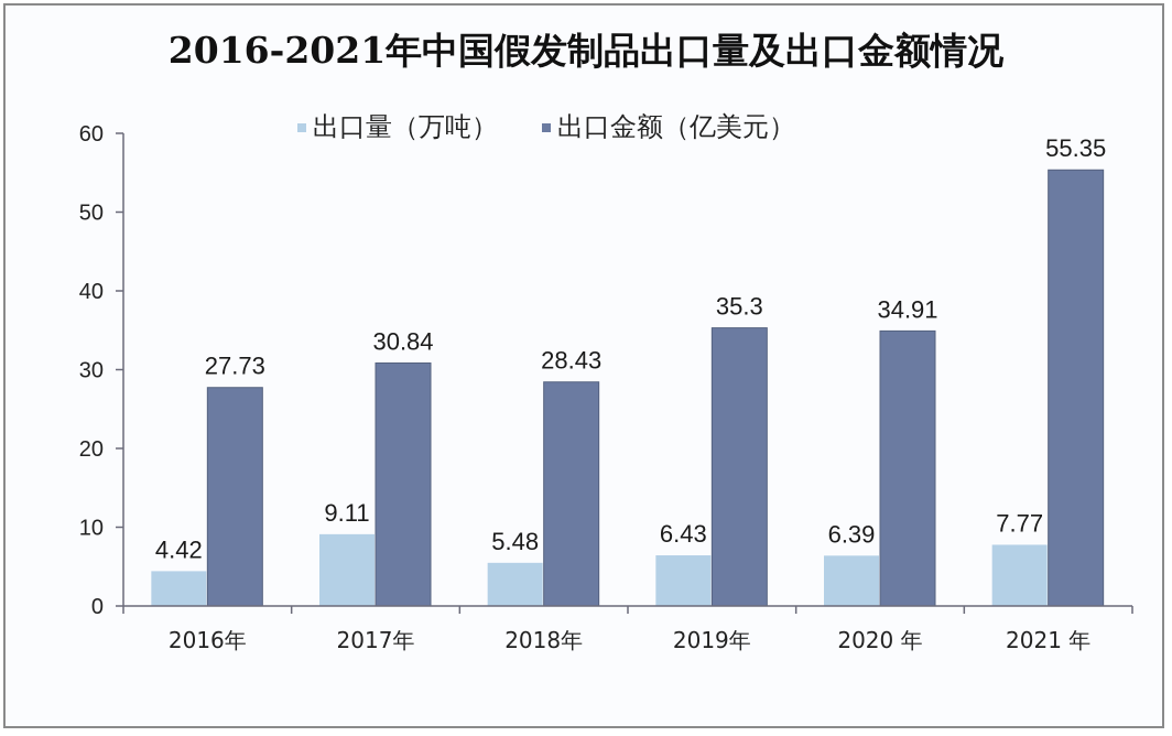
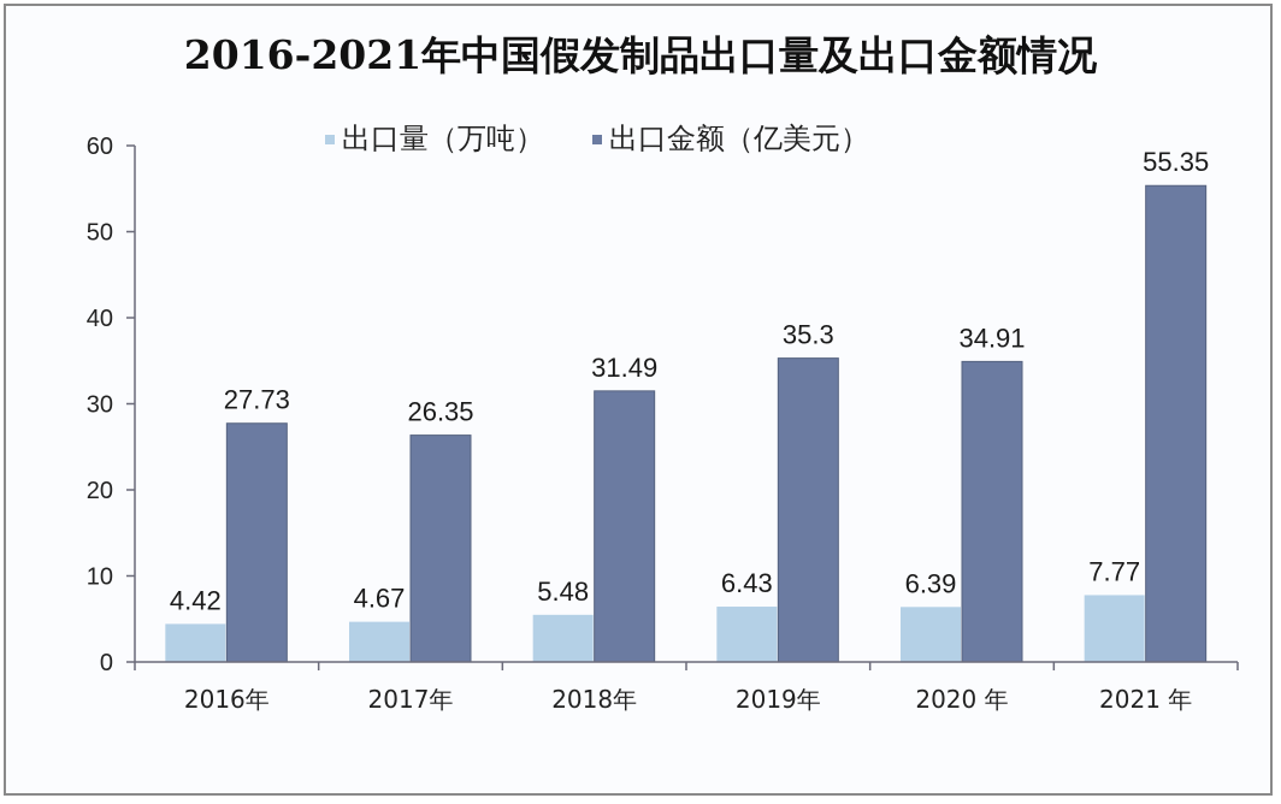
出口量（万吨）/2017年: 9.11 -> 4.67
出口金额（亿美元）/2017年: 30.84 -> 26.35
出口金额（亿美元）/2018年: 28.43 -> 31.49
